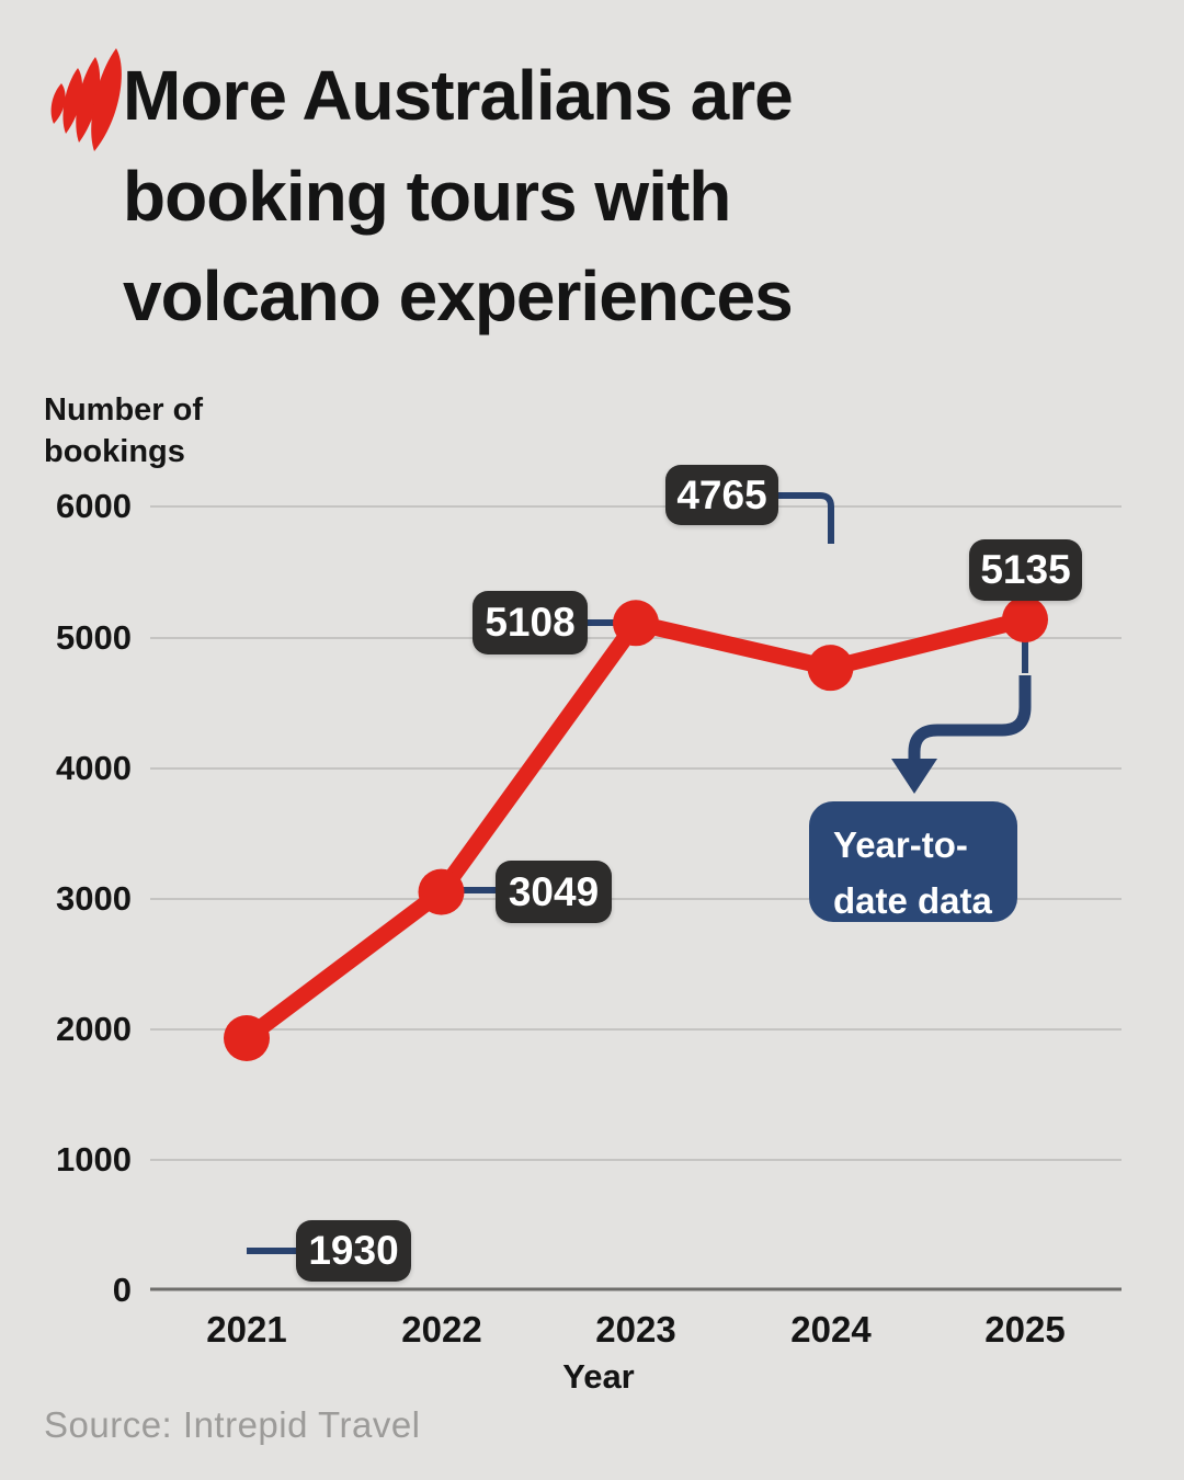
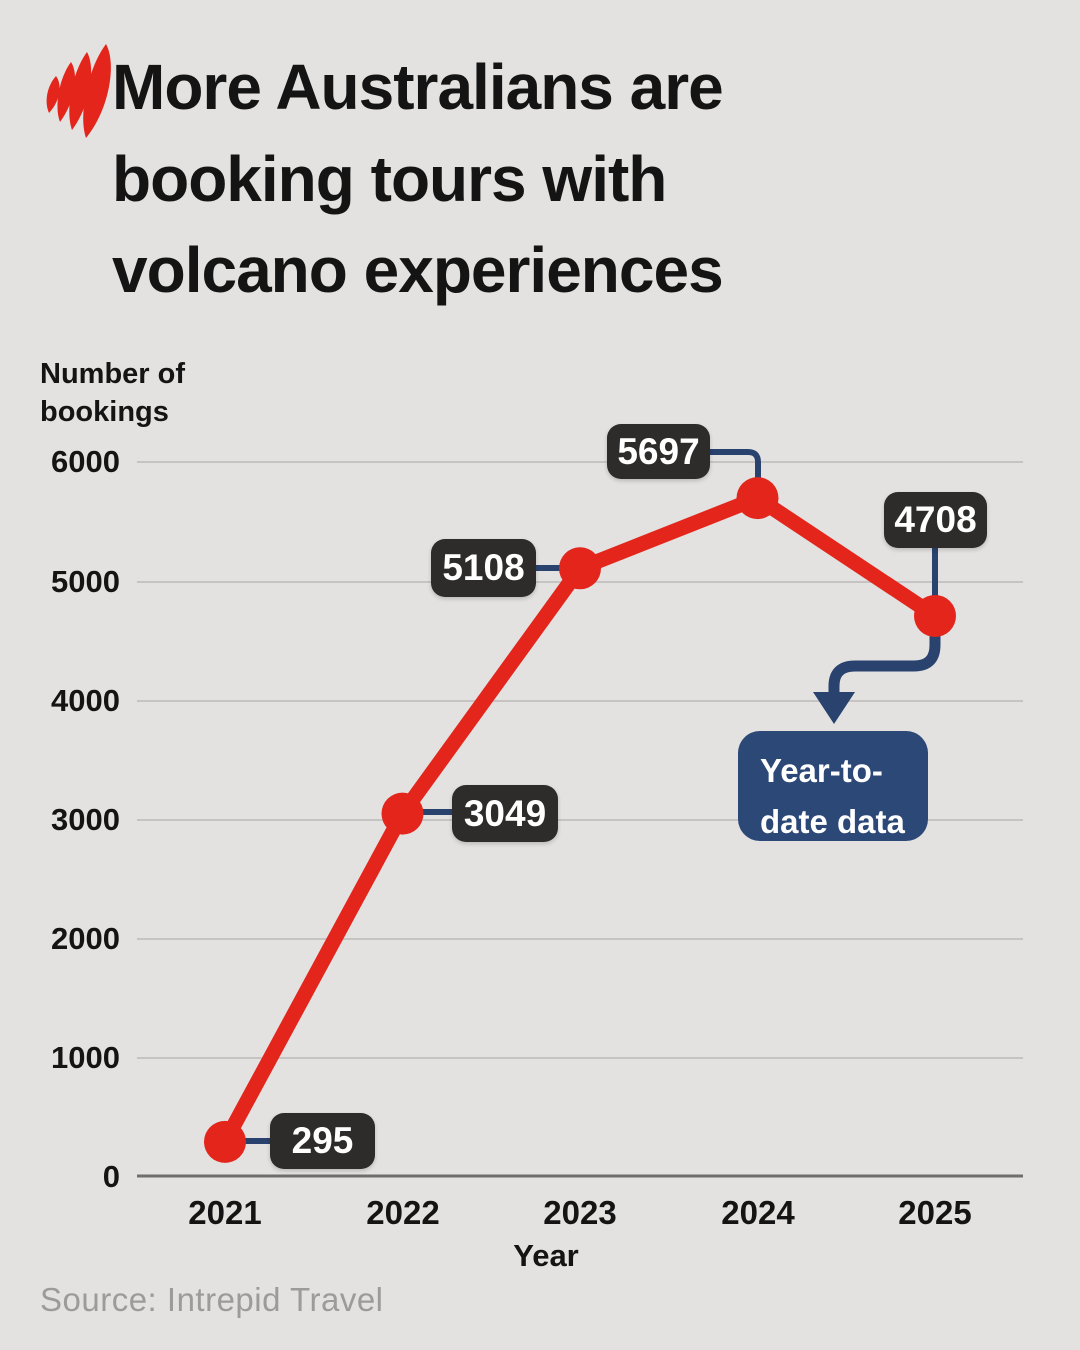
2021: 1930 -> 295
2024: 4765 -> 5697
2025: 5135 -> 4708
